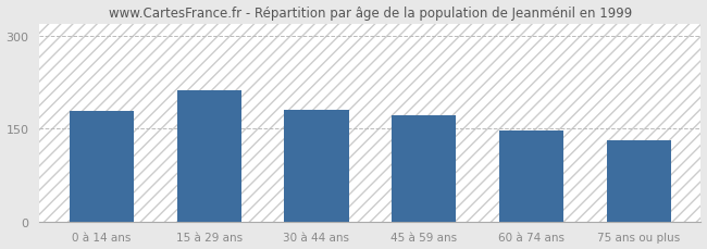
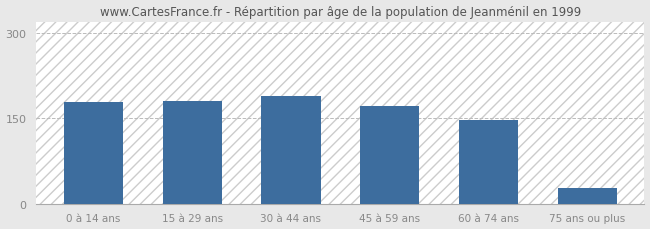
15 à 29 ans: 212 -> 180
30 à 44 ans: 180 -> 190
75 ans ou plus: 132 -> 28
